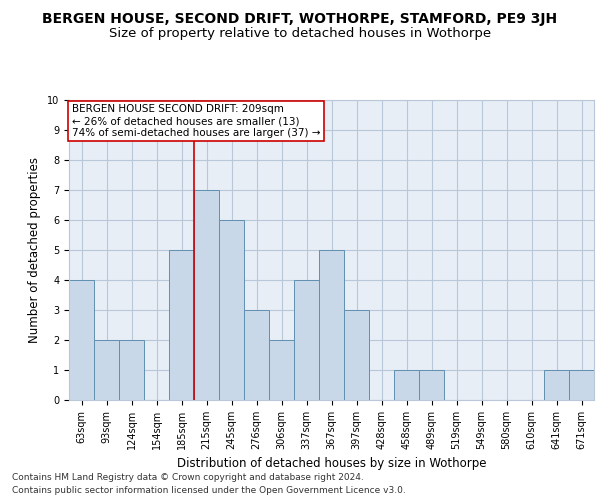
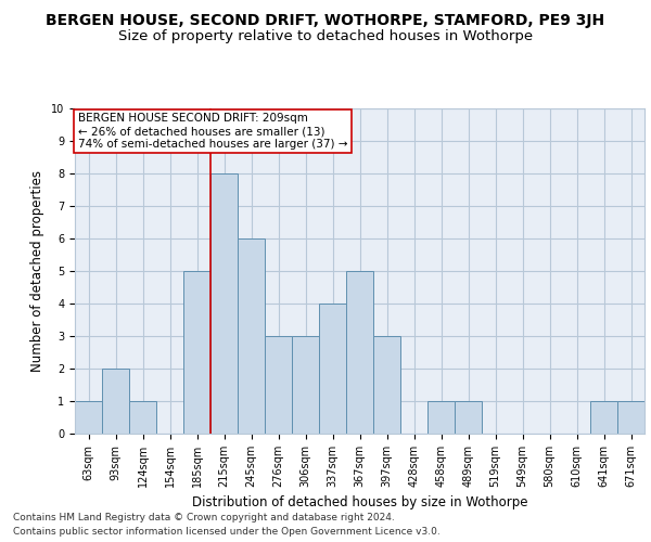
63sqm: 4 -> 1
124sqm: 2 -> 1
215sqm: 7 -> 8
306sqm: 2 -> 3
